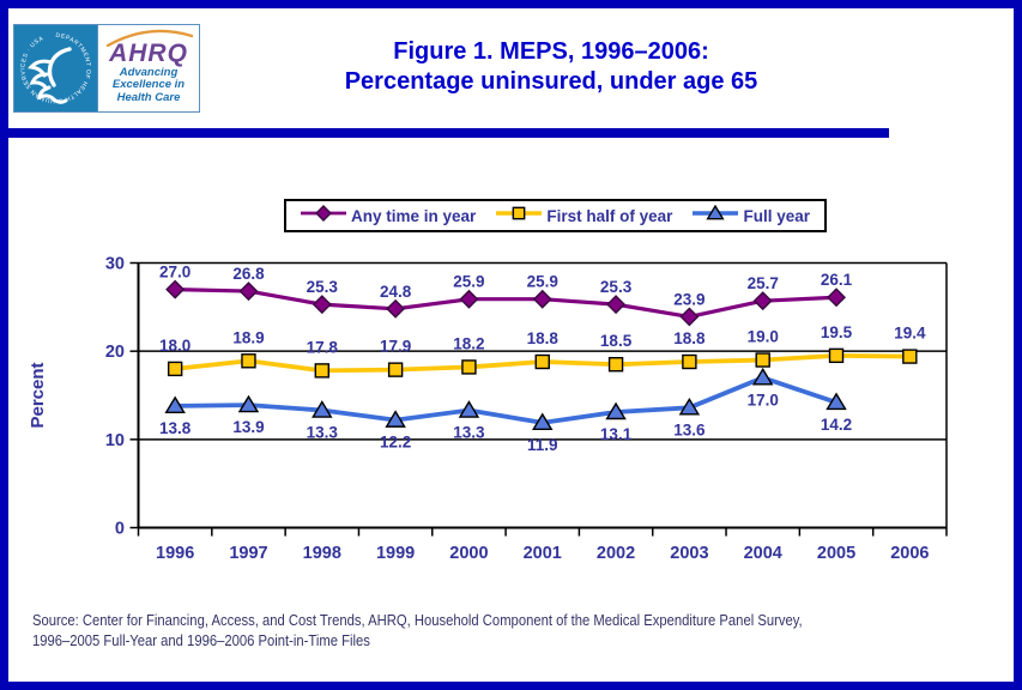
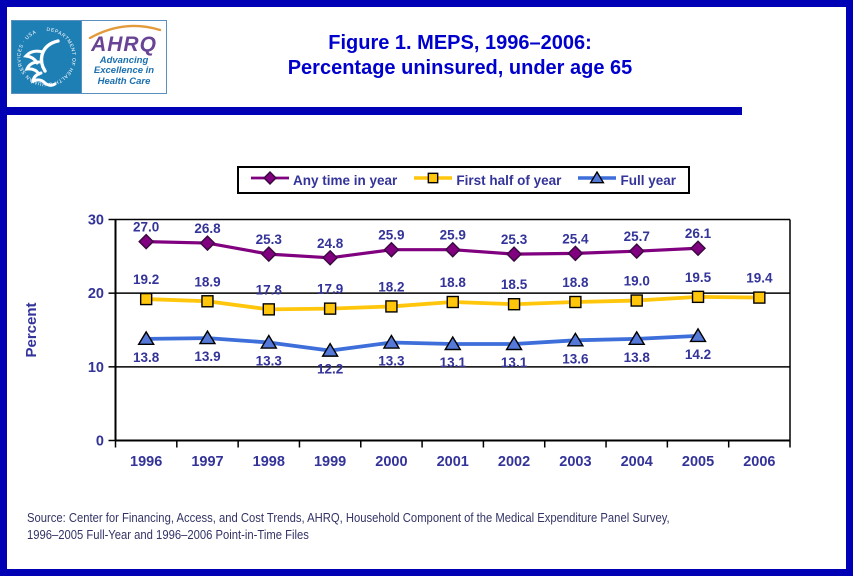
First half of year/1996: 18.0 -> 19.2
Full year/2001: 11.9 -> 13.1
Any time in year/2003: 23.9 -> 25.4
Full year/2004: 17.0 -> 13.8
